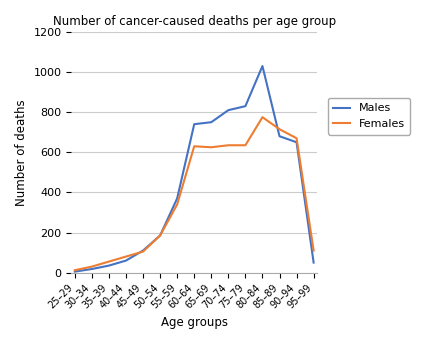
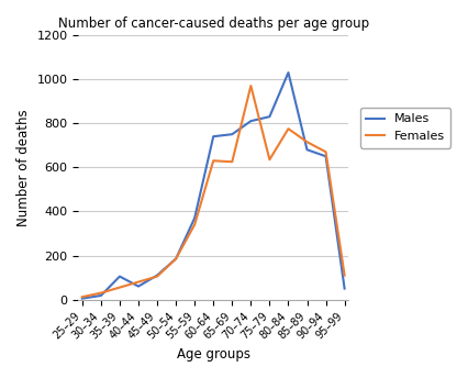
Males/35–39: 35 -> 105
Females/70–74: 635 -> 970
